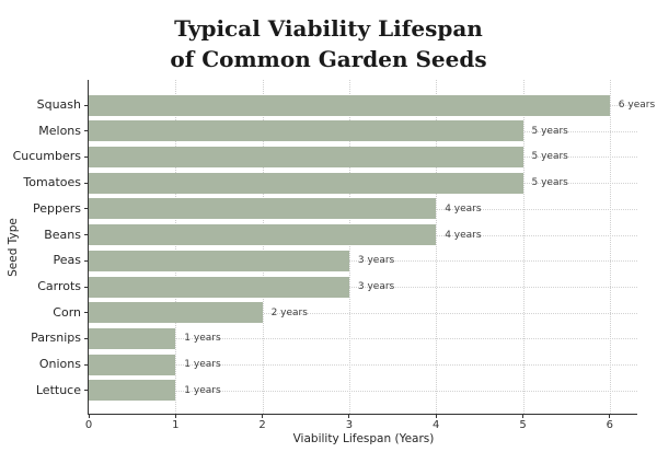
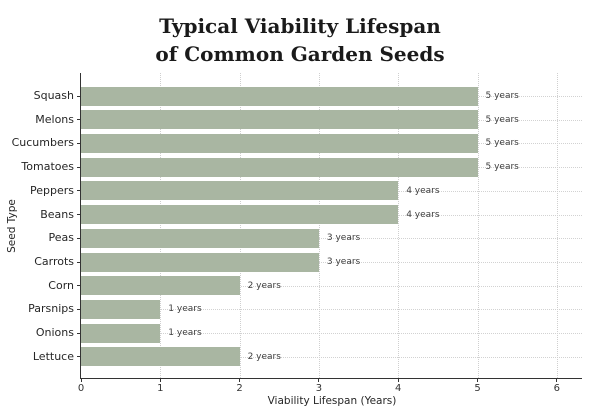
Squash: 6 -> 5
Lettuce: 1 -> 2
